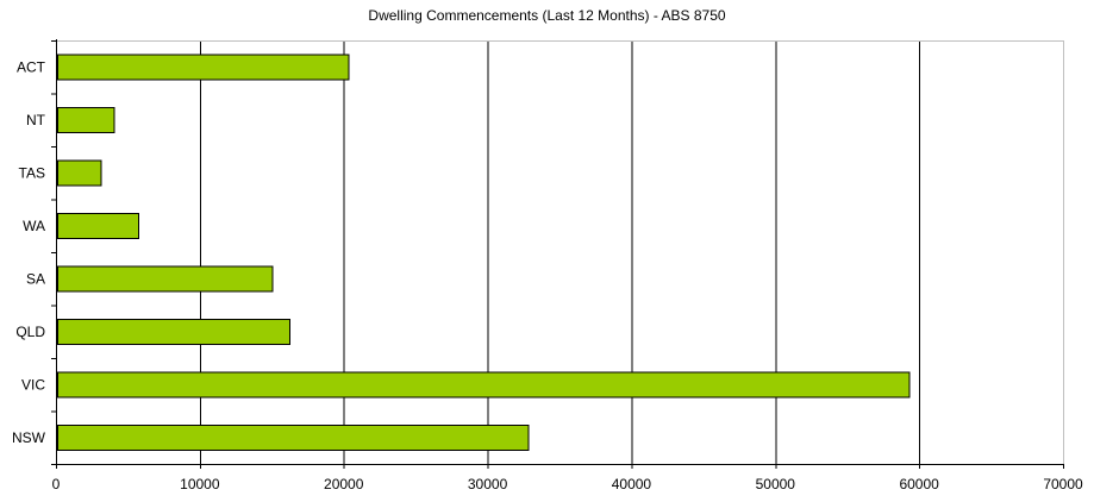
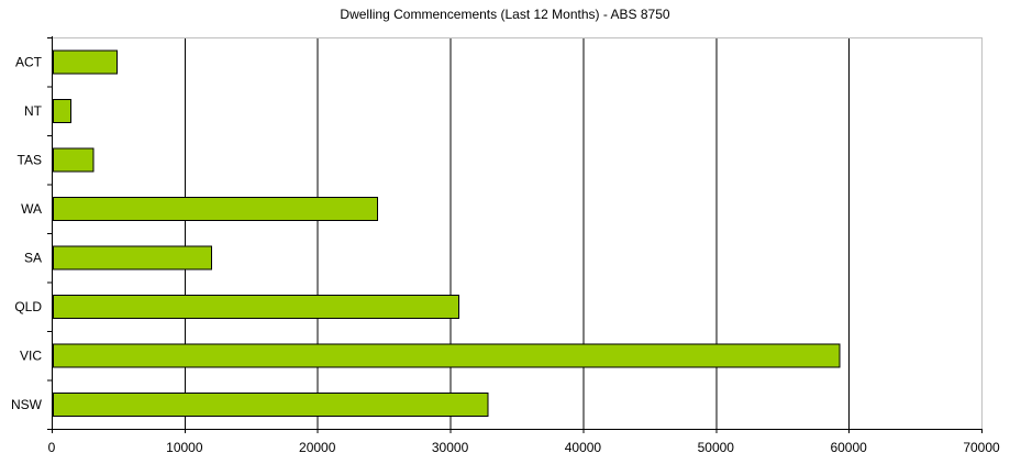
ACT: 20300 -> 4900
NT: 4000 -> 1400
WA: 5700 -> 24500
SA: 15000 -> 12000
QLD: 16200 -> 30600
